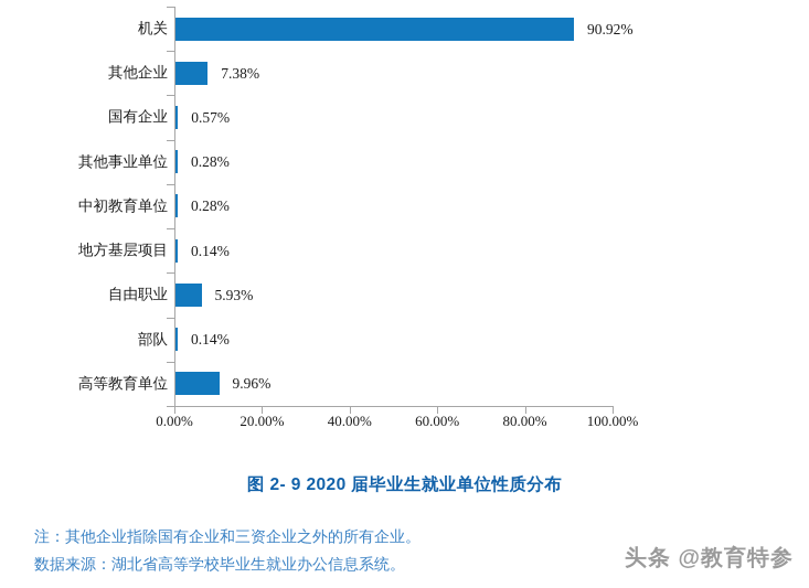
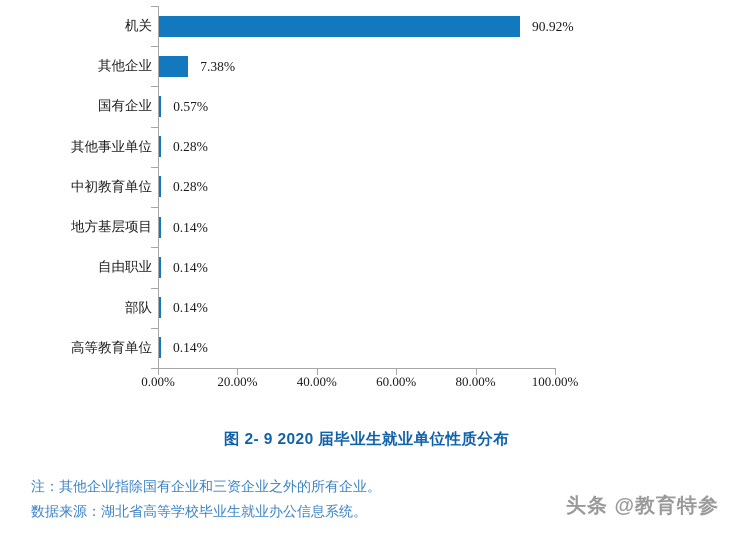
自由职业: 5.93% -> 0.14%
高等教育单位: 9.96% -> 0.14%
